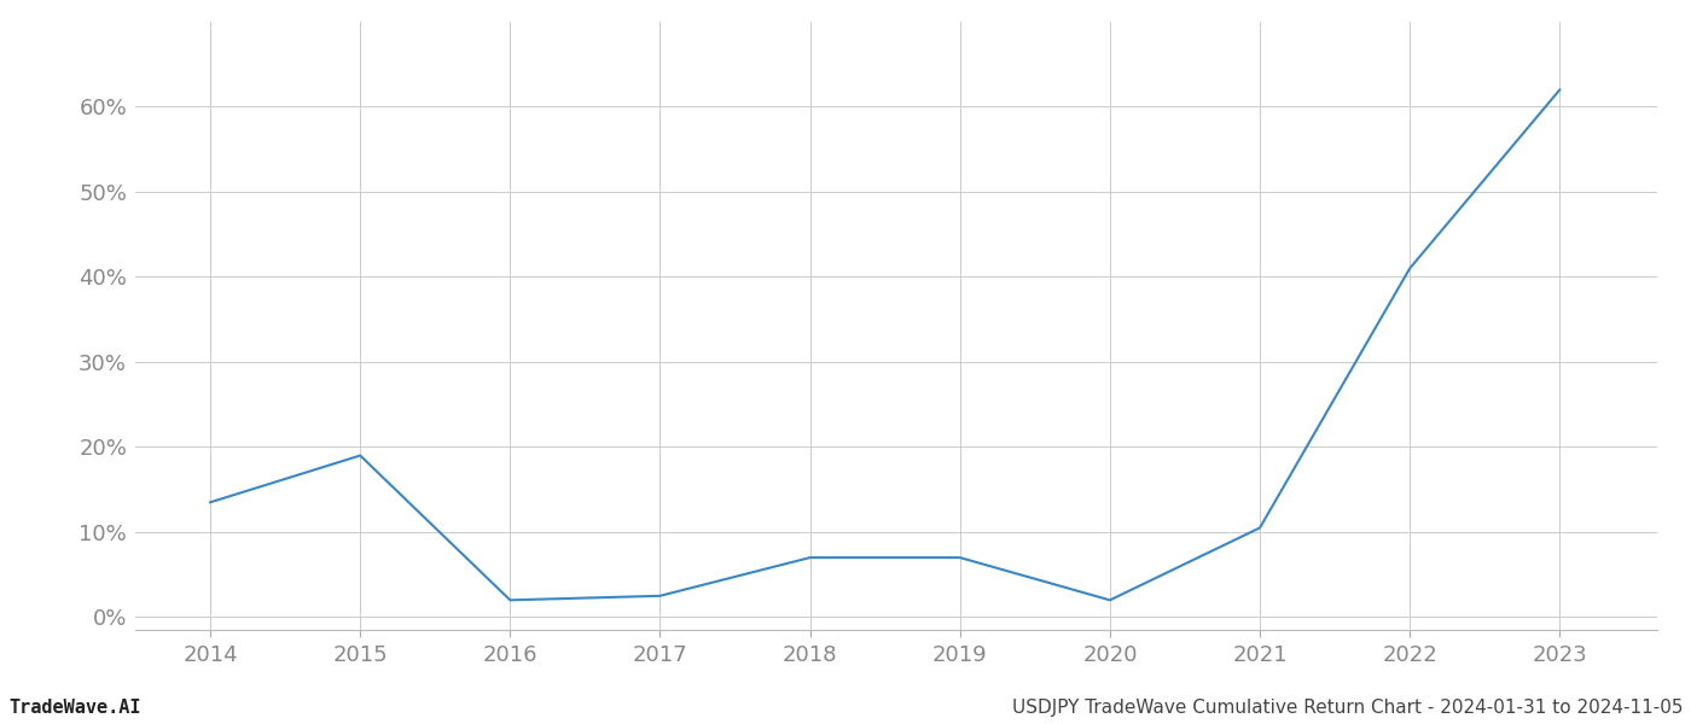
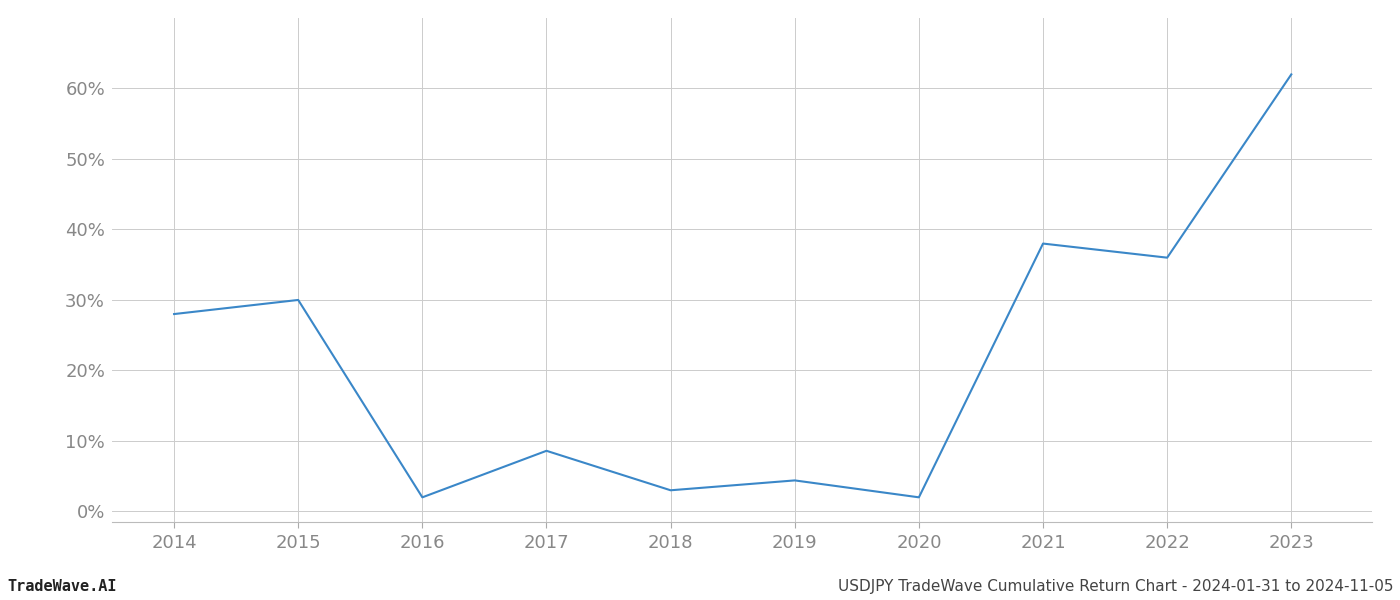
2014: 13.5% -> 28.0%
2015: 19.0% -> 30.0%
2017: 2.5% -> 8.6%
2018: 7.0% -> 3.0%
2019: 7.0% -> 4.4%
2021: 10.5% -> 38.0%
2022: 41.0% -> 36.0%
